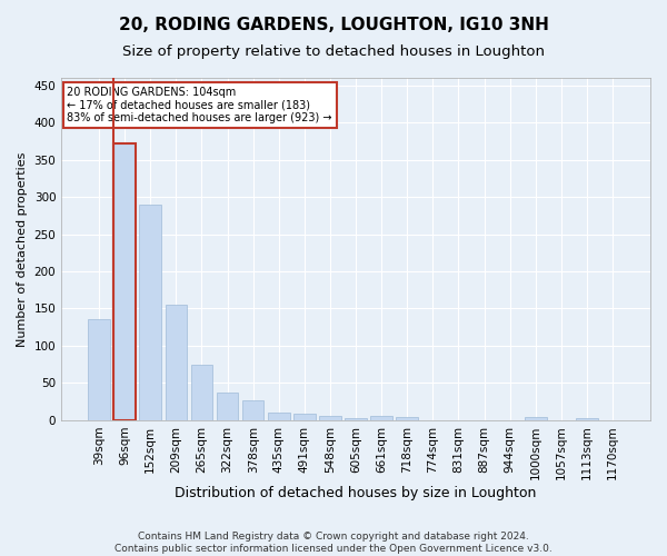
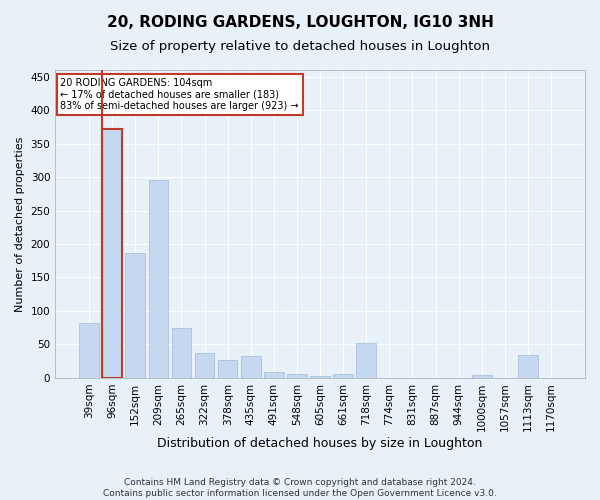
39sqm: 136 -> 82
152sqm: 290 -> 186
209sqm: 155 -> 296
435sqm: 10 -> 32
718sqm: 4 -> 52
1113sqm: 3 -> 34
